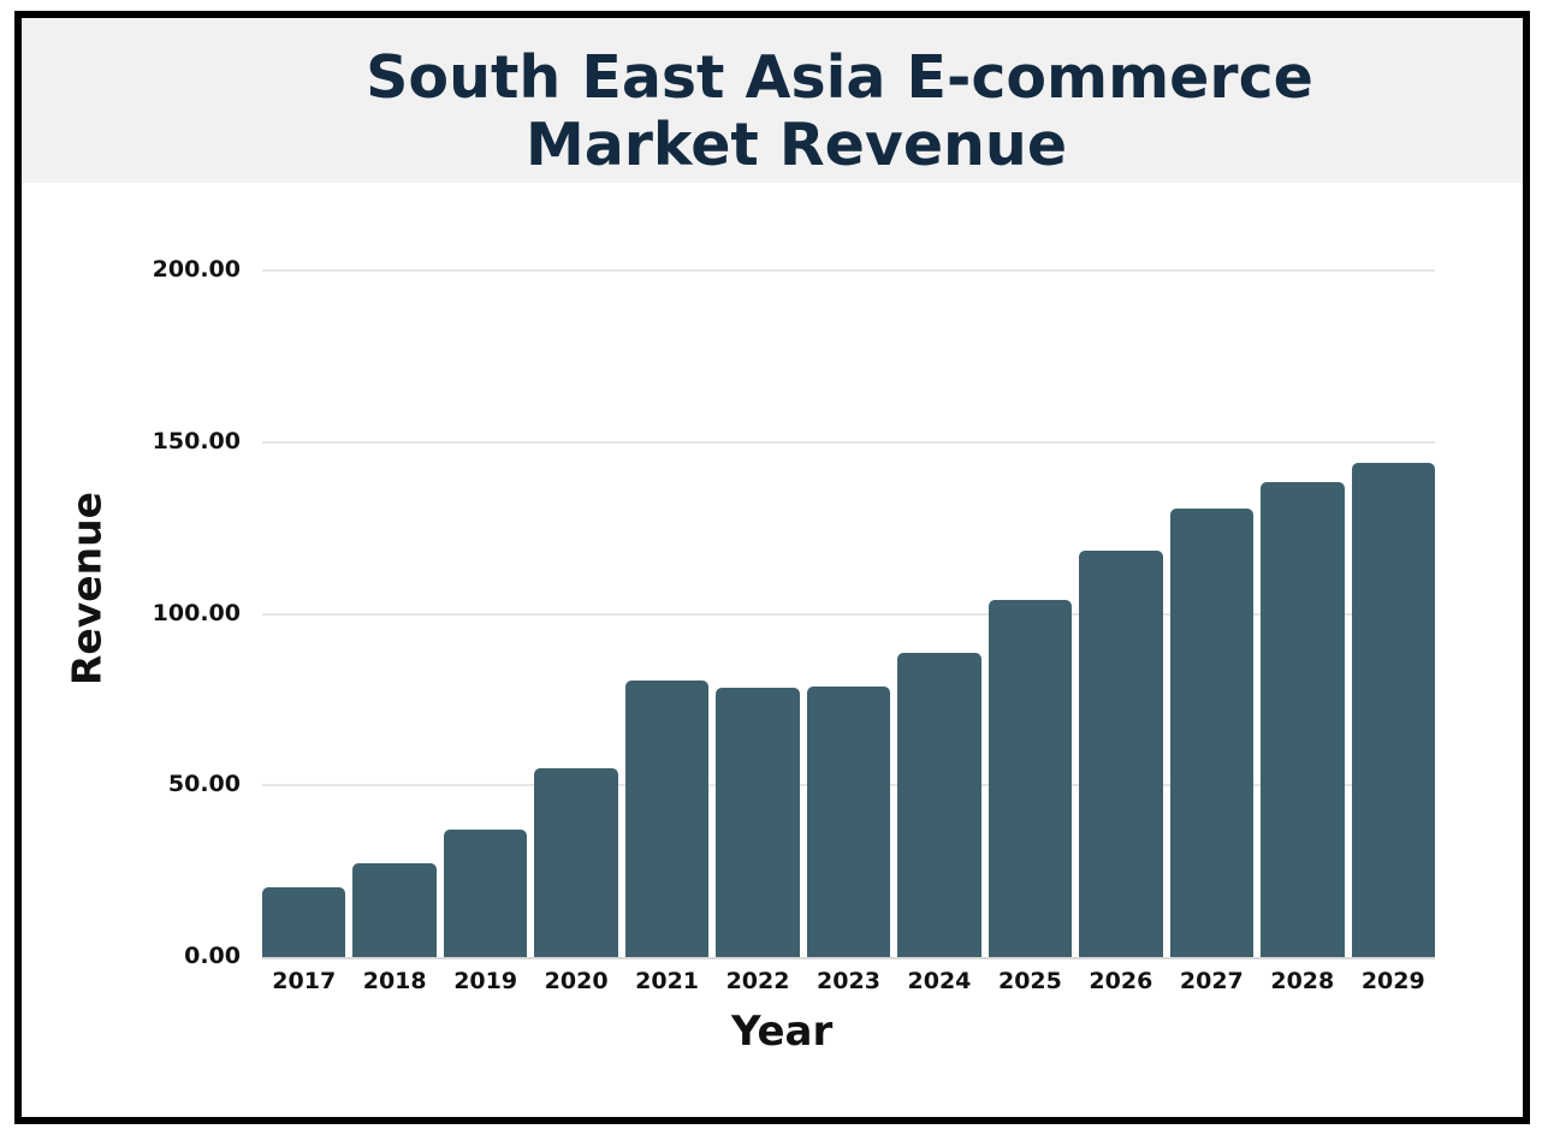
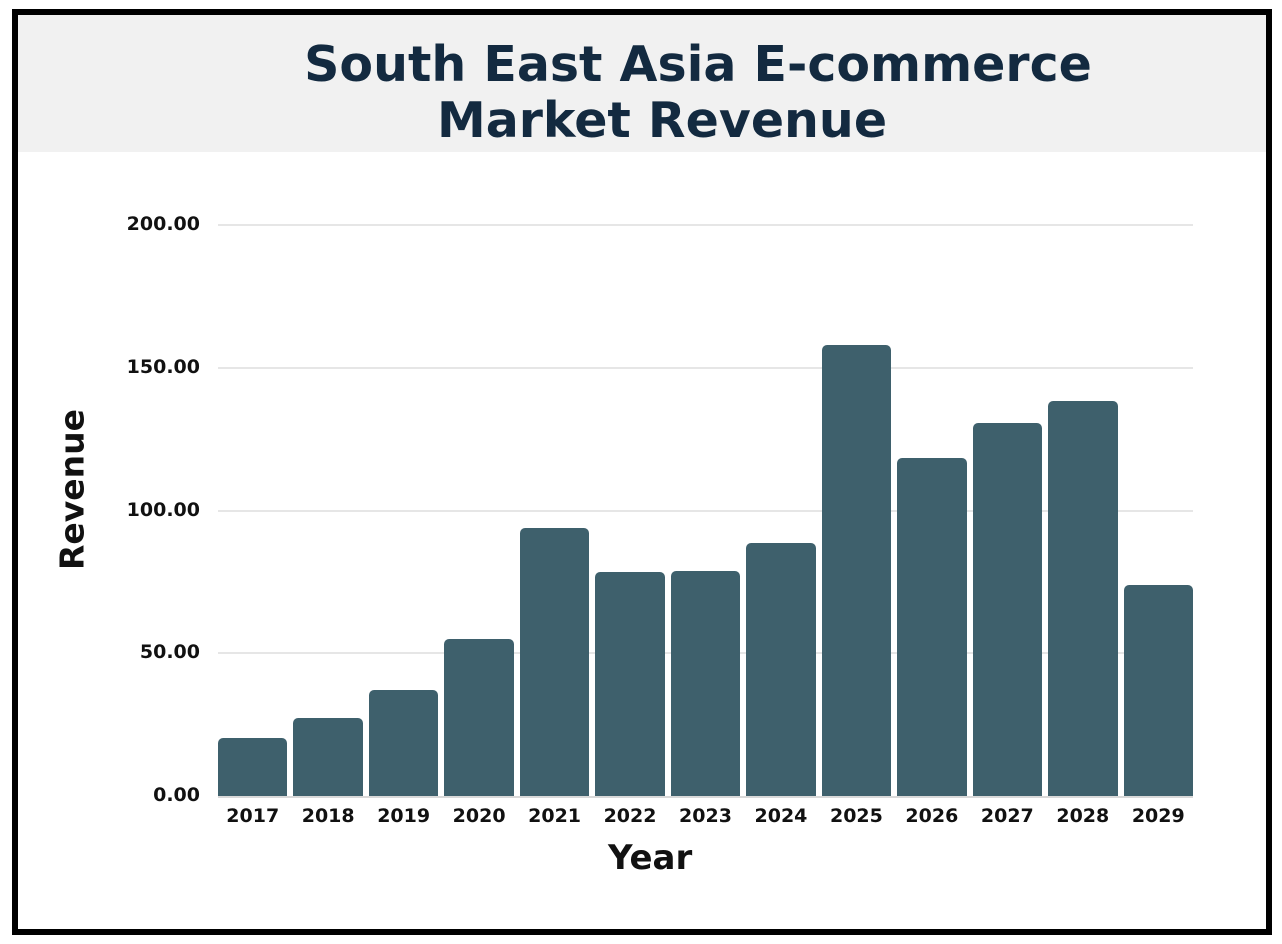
2021: 80 -> 94
2025: 104 -> 158
2029: 144 -> 74
